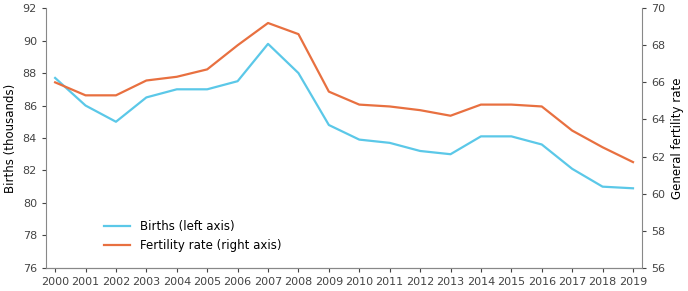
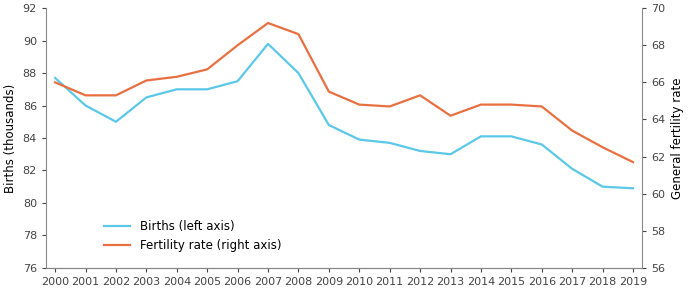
Fertility rate (right axis)/2012: 64.5 -> 65.3
